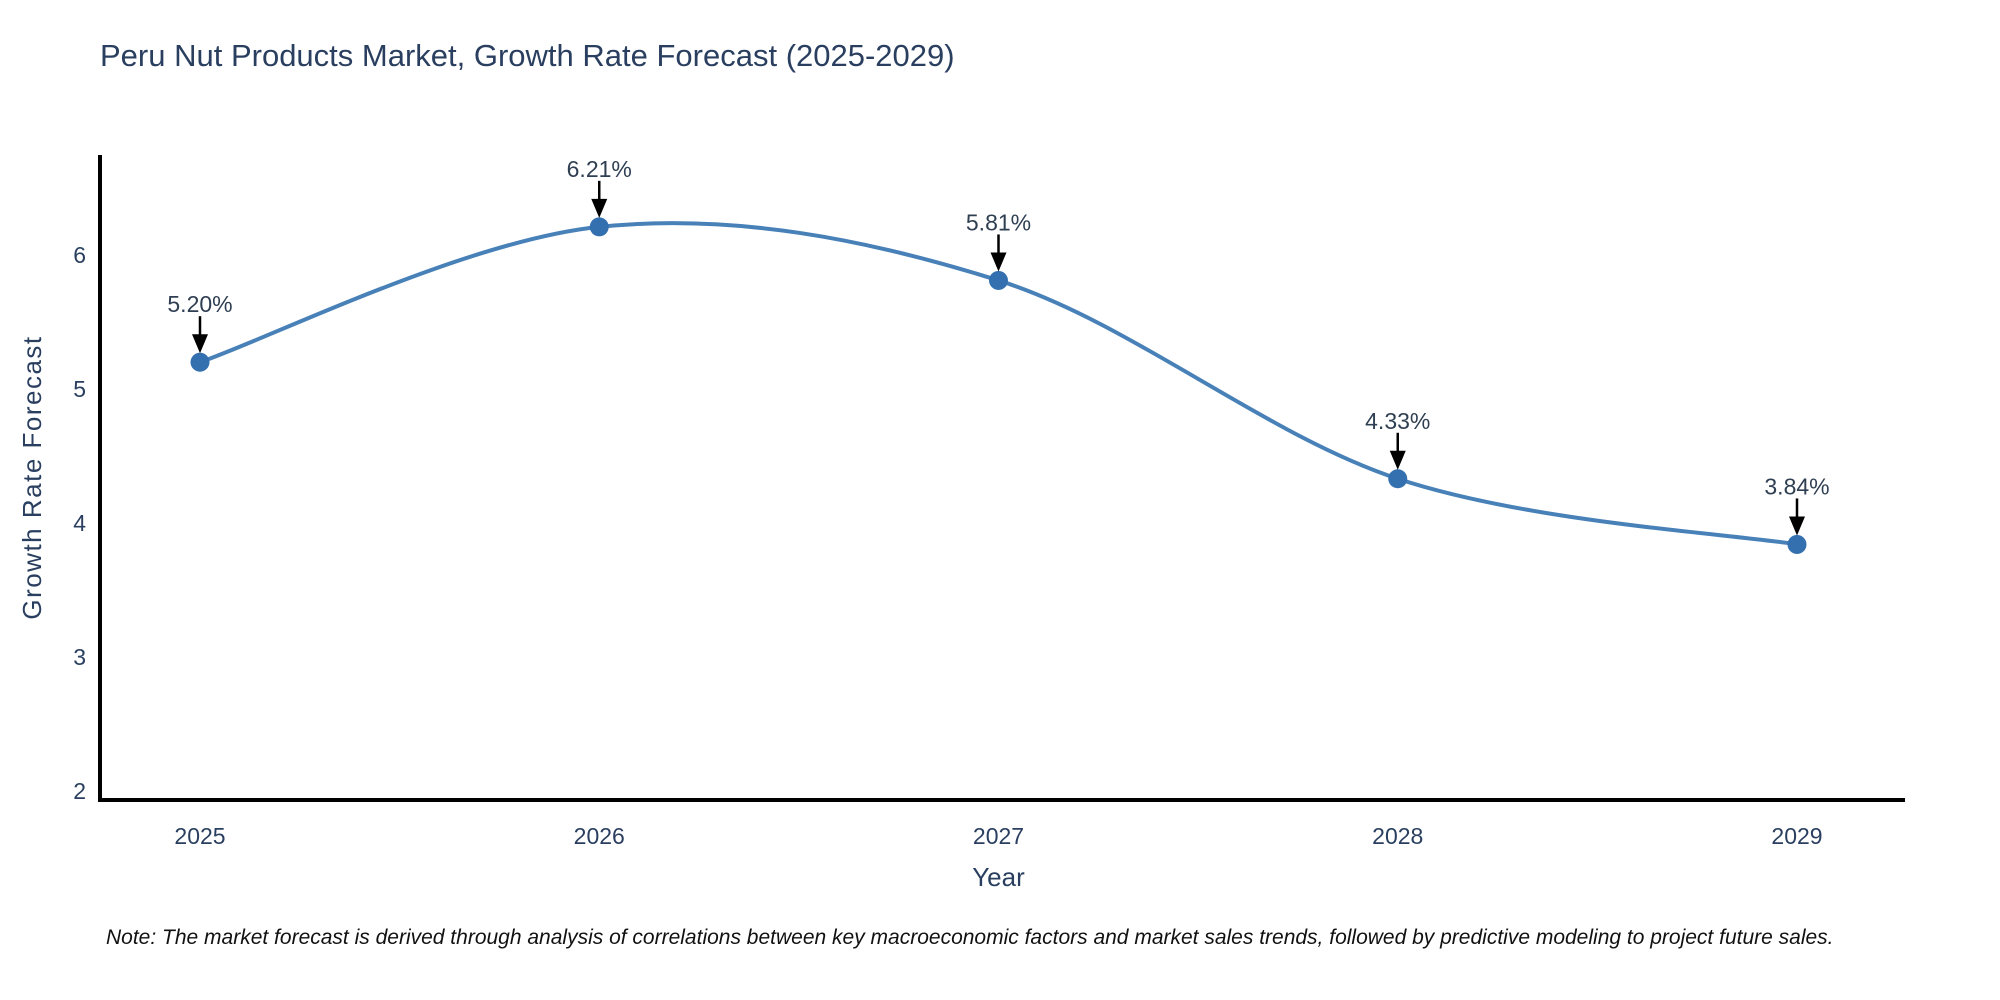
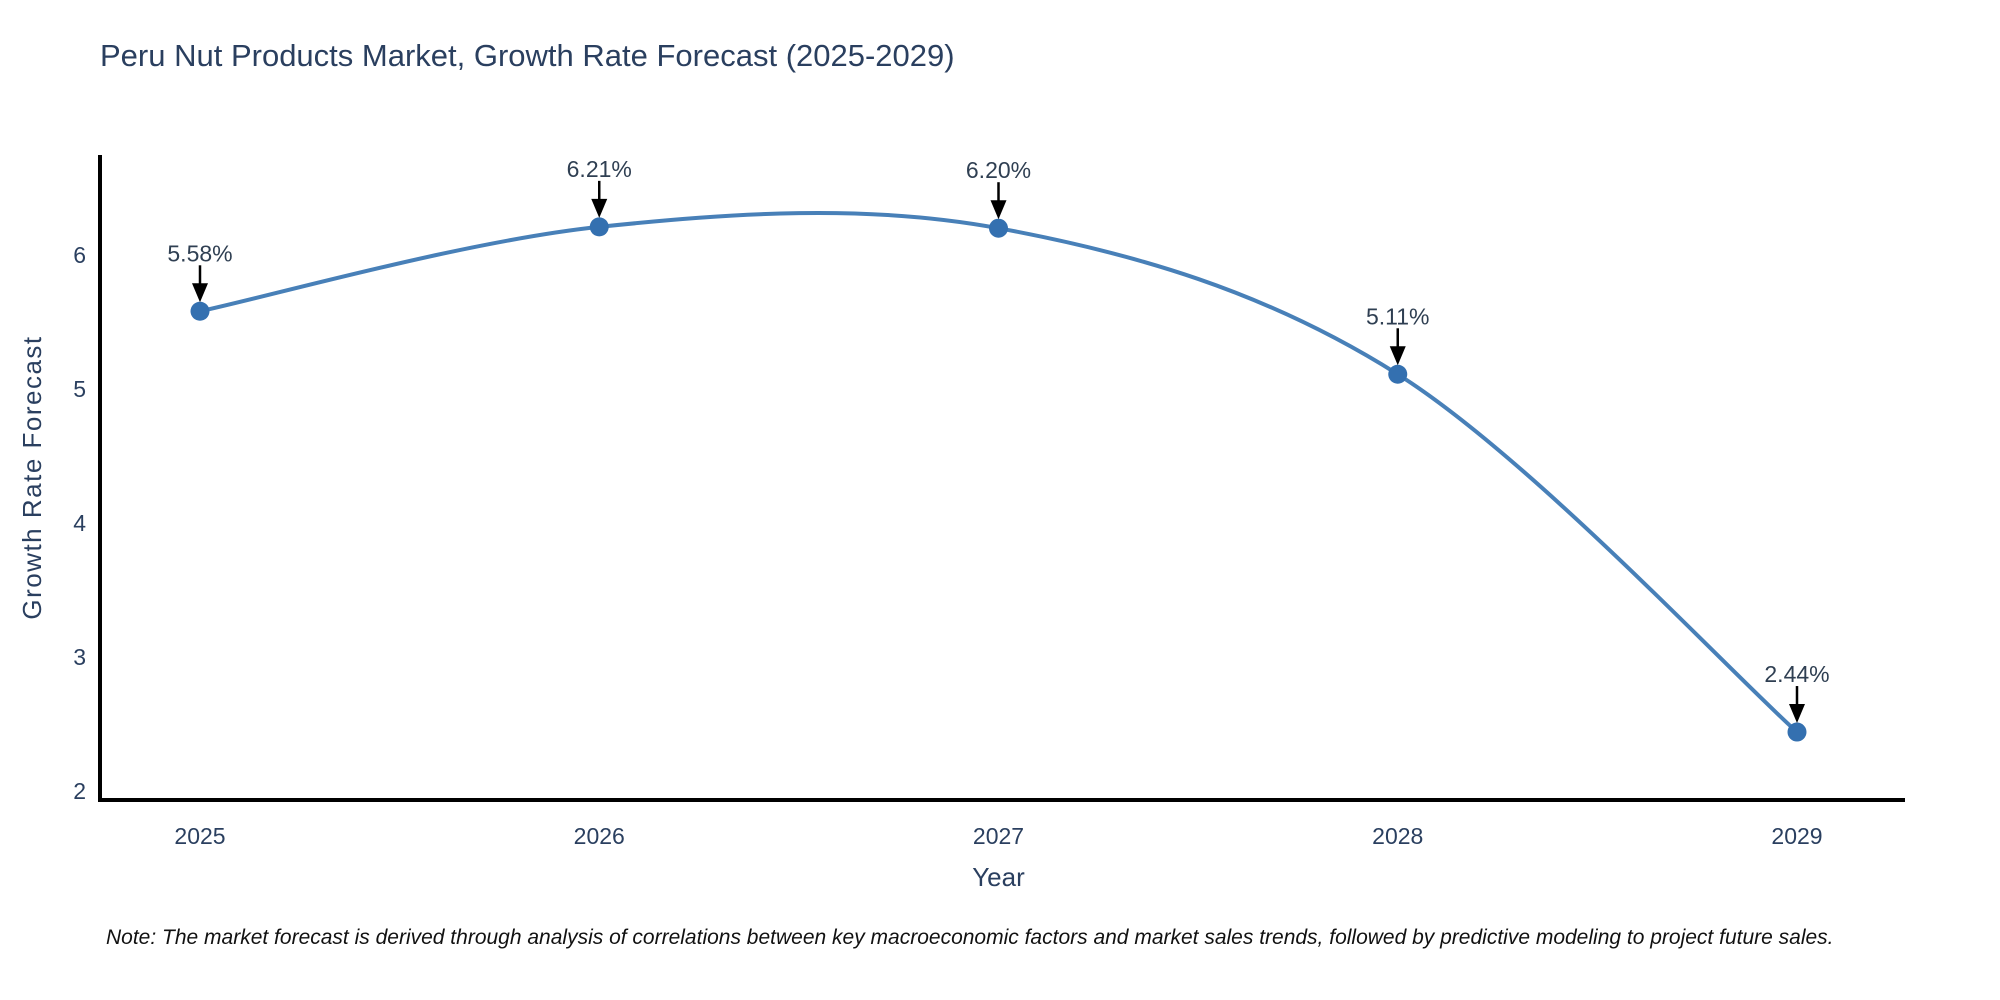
2025: 5.20% -> 5.58%
2027: 5.81% -> 6.20%
2028: 4.33% -> 5.11%
2029: 3.84% -> 2.44%
